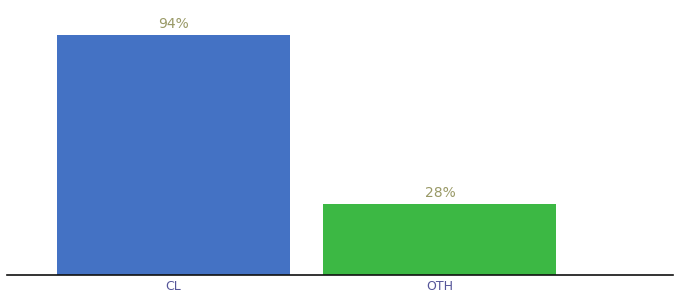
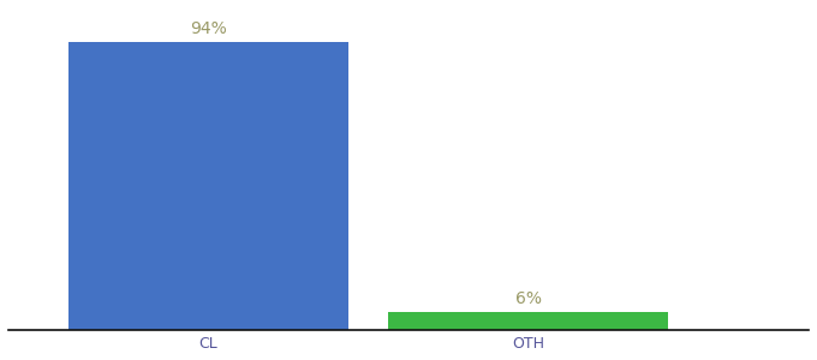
OTH: 28% -> 6%
